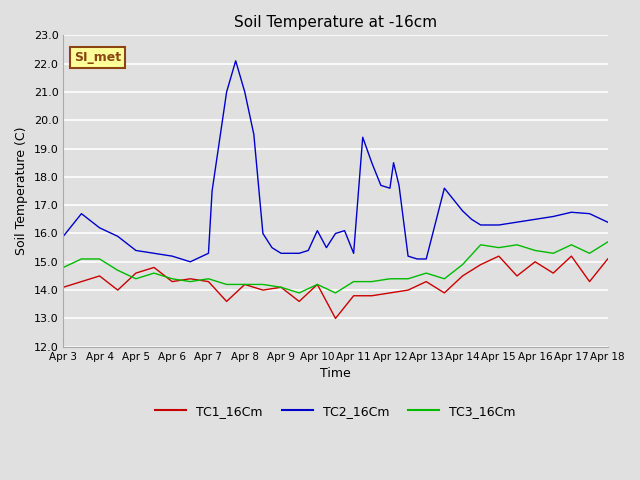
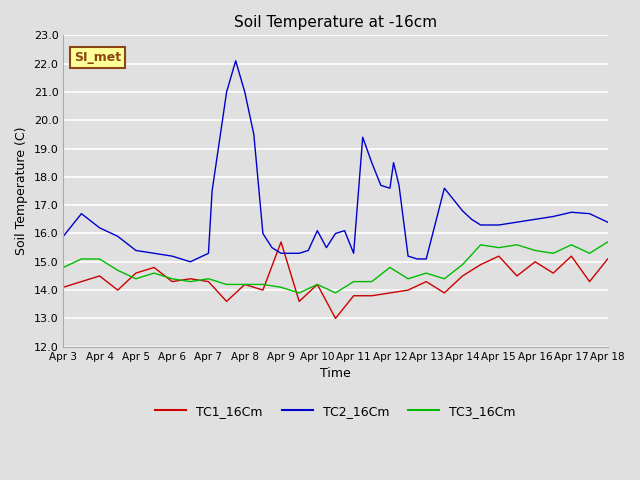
TC1_16Cm/Apr 9: 14.1 -> 15.7
TC3_16Cm/Apr 12: 14.4 -> 14.8
